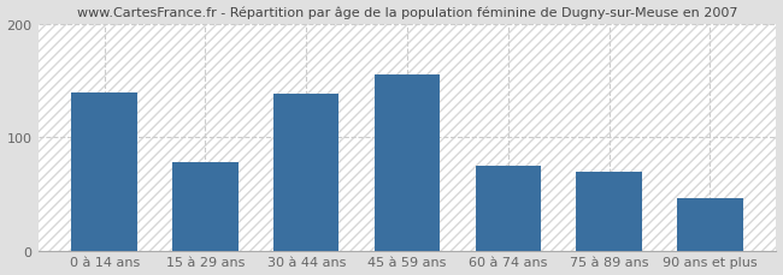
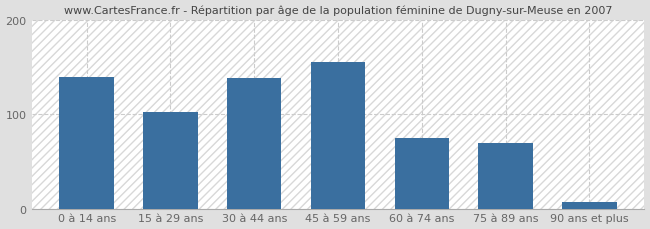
15 à 29 ans: 78 -> 102
90 ans et plus: 46 -> 7
